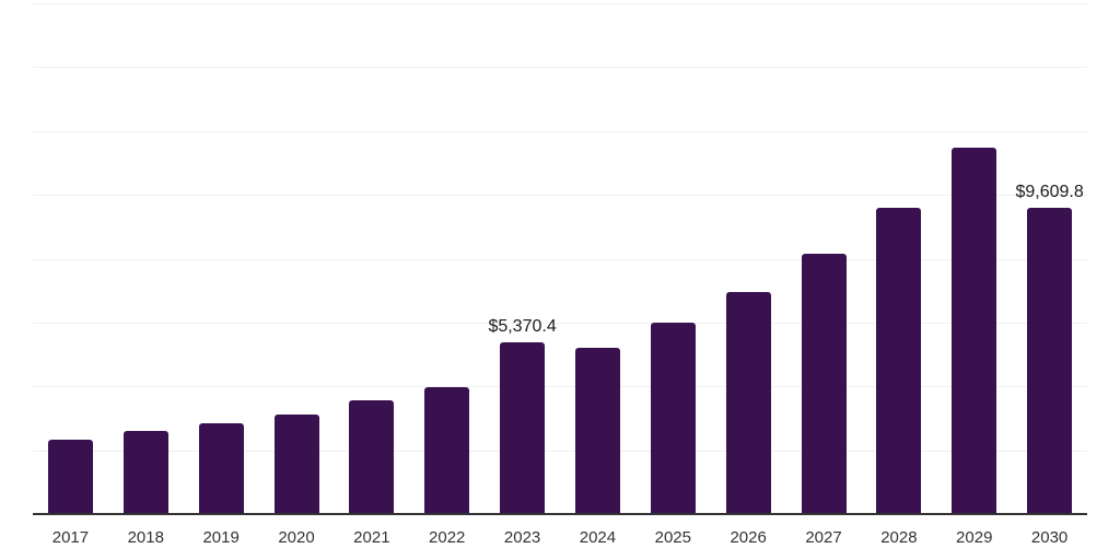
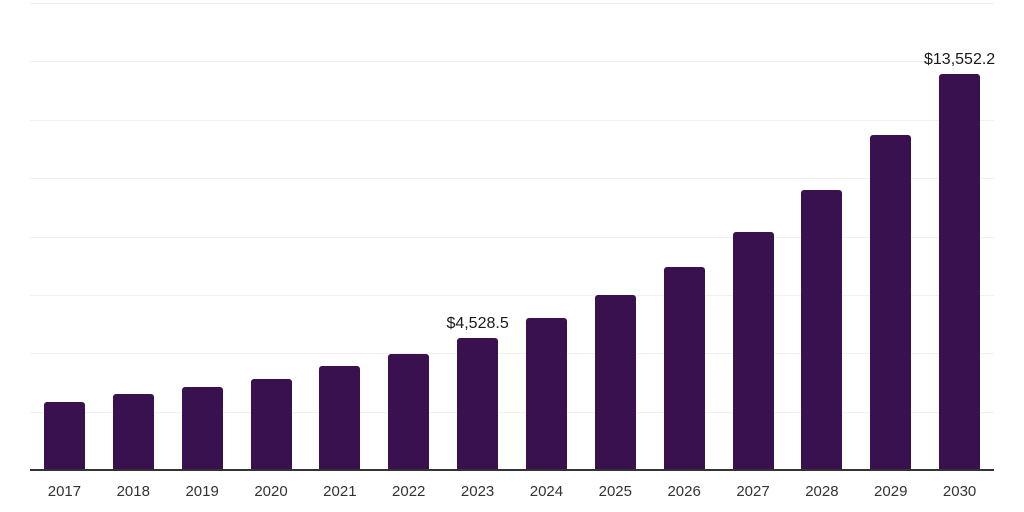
2023: $5,370.4 -> $4,528.5
2030: $9,609.8 -> $13,552.2
